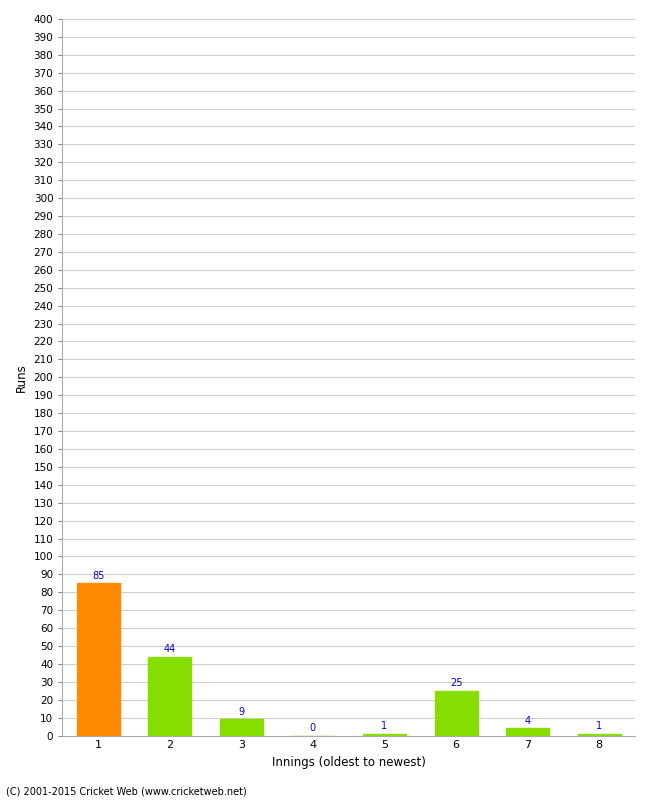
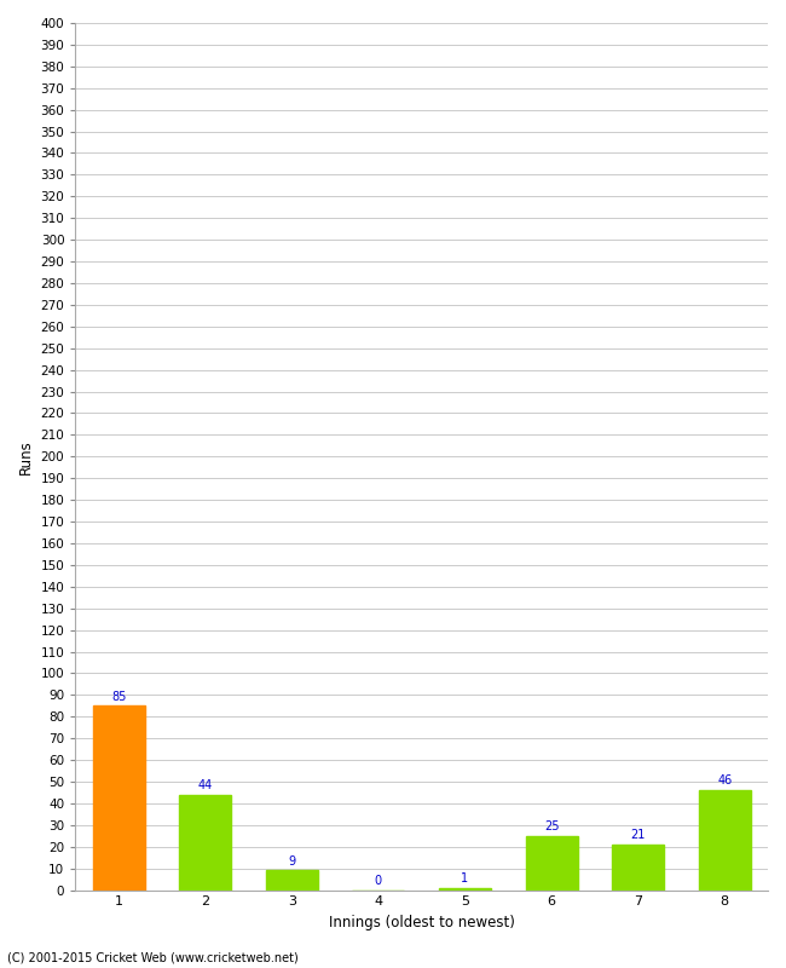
7: 4 -> 21
8: 1 -> 46
